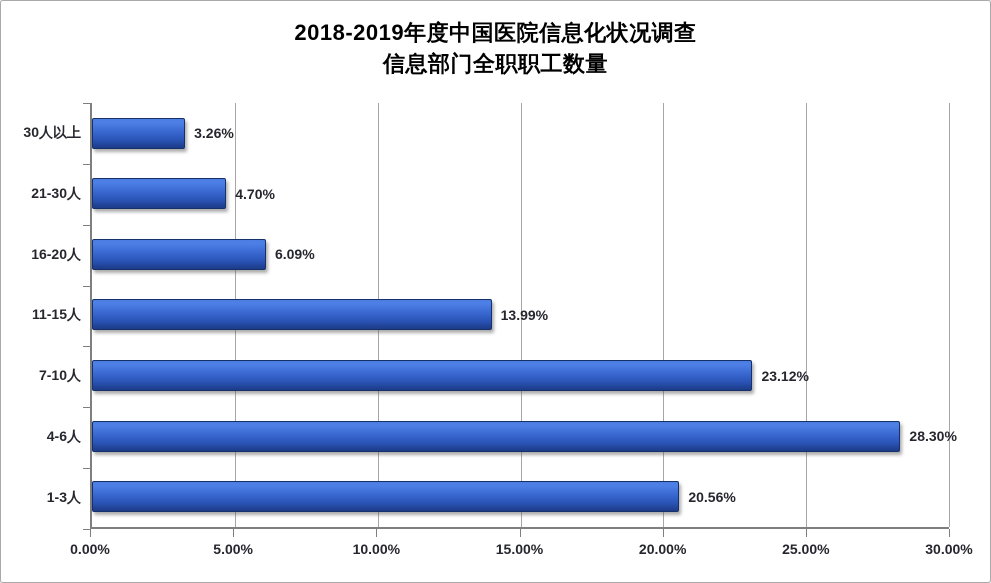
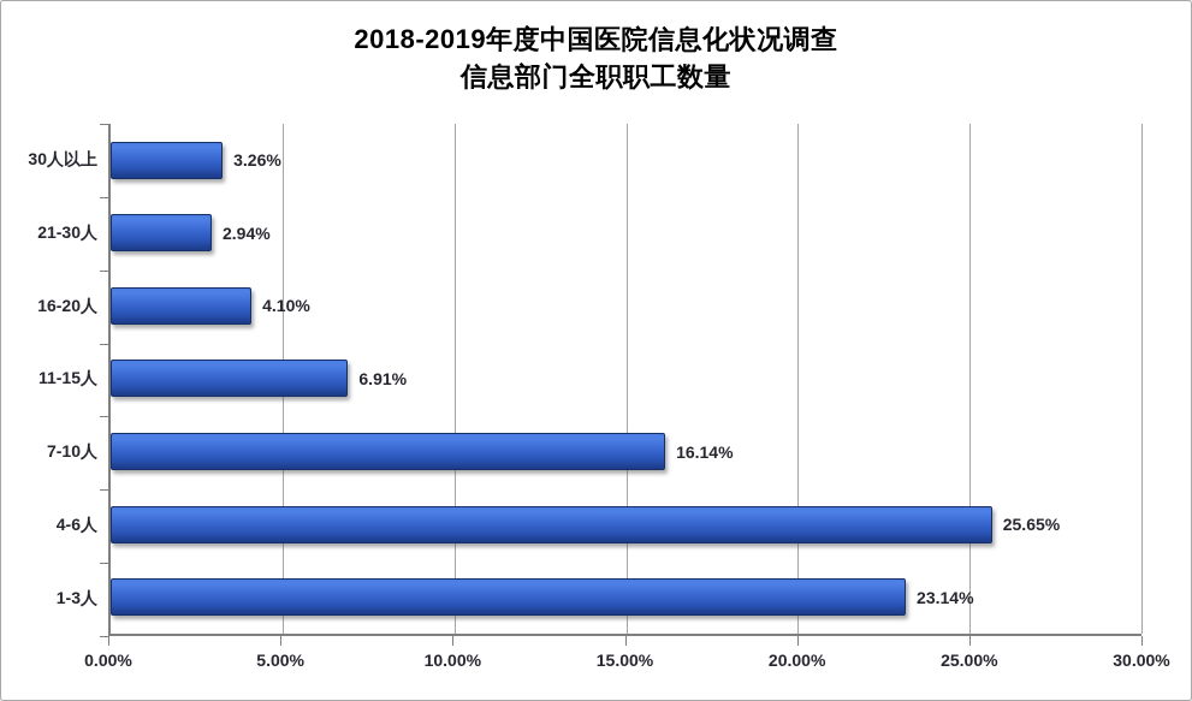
21-30人: 4.70% -> 2.94%
16-20人: 6.09% -> 4.10%
11-15人: 13.99% -> 6.91%
7-10人: 23.12% -> 16.14%
4-6人: 28.30% -> 25.65%
1-3人: 20.56% -> 23.14%
